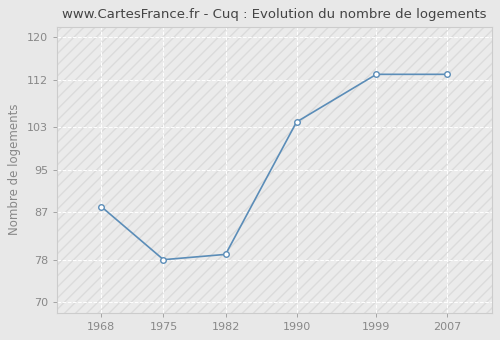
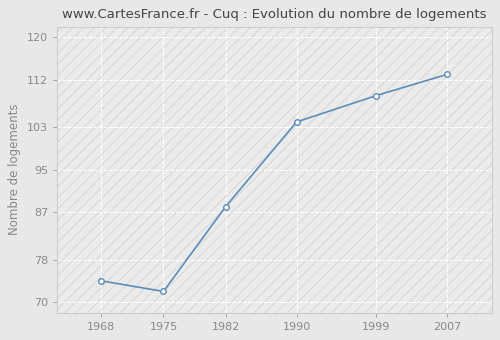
1968: 88 -> 74
1975: 78 -> 72
1982: 79 -> 88
1999: 113 -> 109
